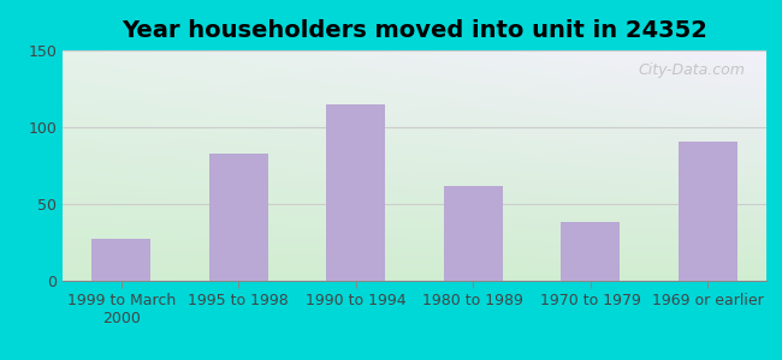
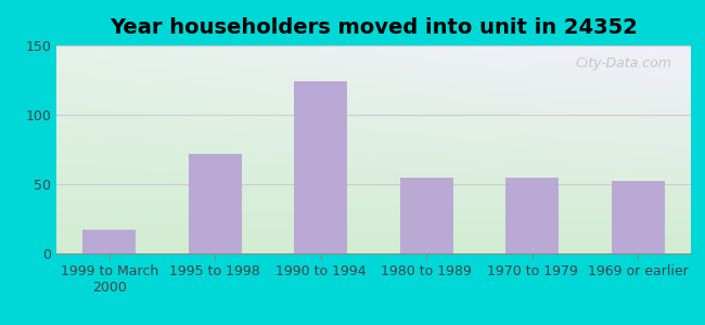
1999 to March 2000: 27 -> 17
1995 to 1998: 83 -> 72
1990 to 1994: 115 -> 124
1980 to 1989: 62 -> 55
1970 to 1979: 38 -> 55
1969 or earlier: 91 -> 52
